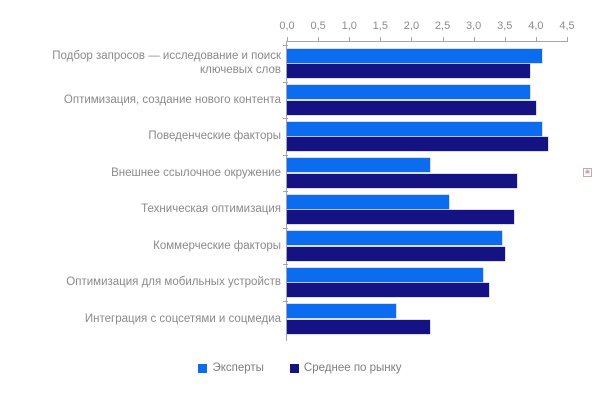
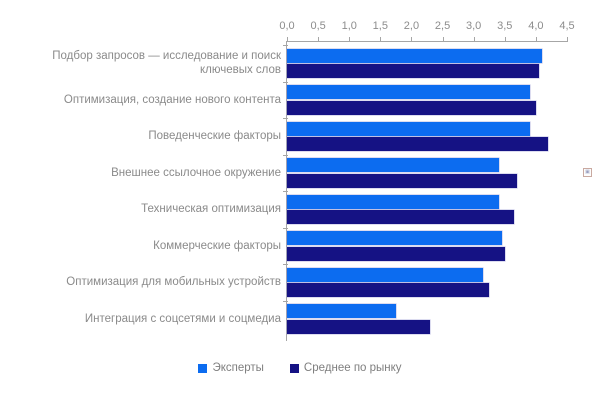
Среднее по рынку/Подбор запросов — исследование и поиск ключевых слов: 3,9 -> 4,0
Эксперты/Поведенческие факторы: 4,1 -> 3,9
Эксперты/Внешнее ссылочное окружение: 2,3 -> 3,4
Эксперты/Техническая оптимизация: 2,6 -> 3,4
